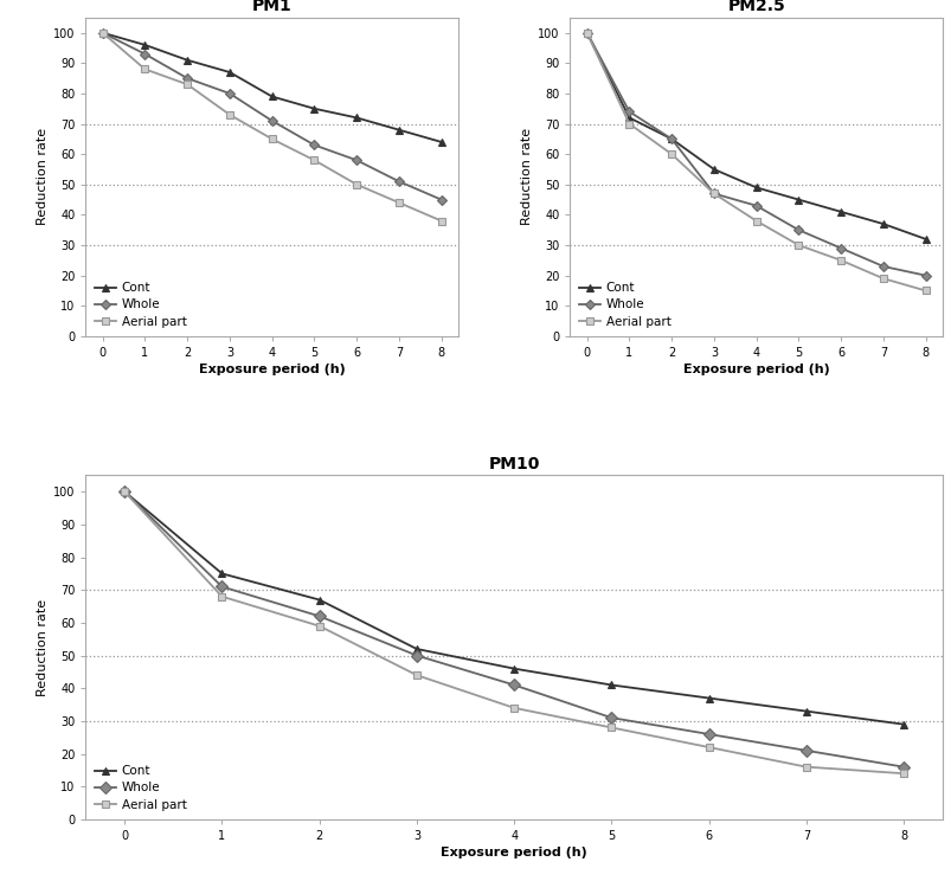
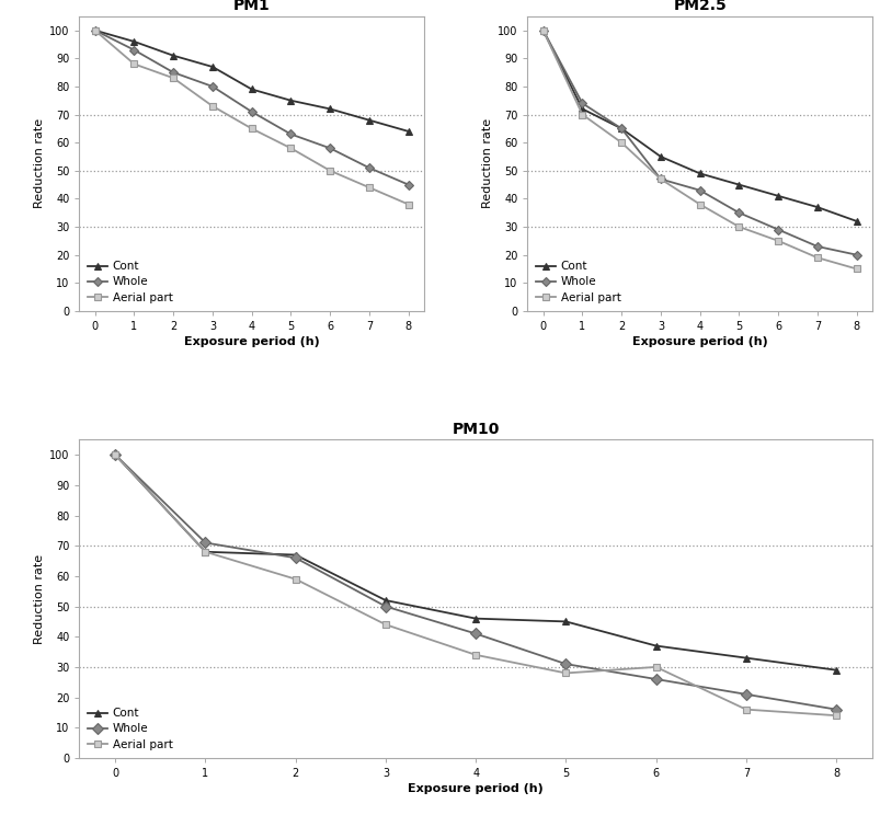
PM10/Cont/1: 75 -> 68
PM10/Whole/2: 62 -> 66
PM10/Cont/5: 41 -> 45
PM10/Aerial part/6: 22 -> 30
